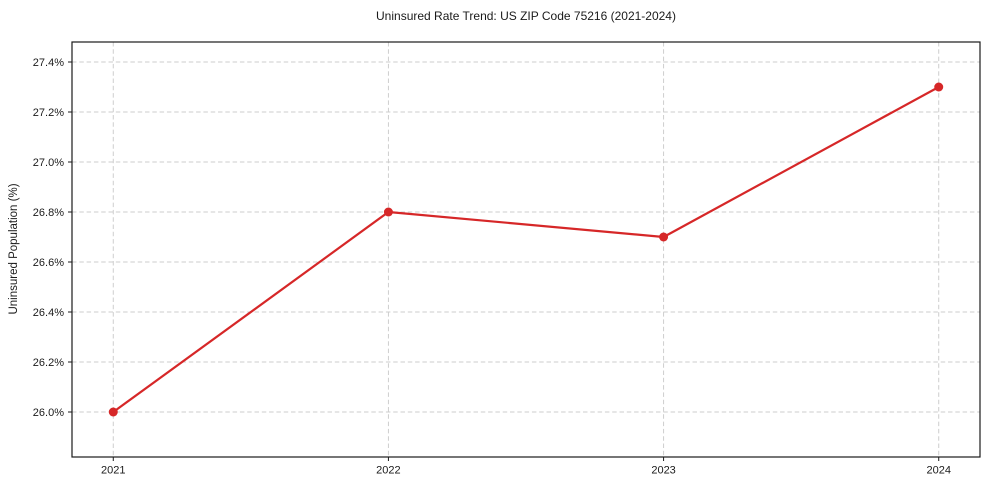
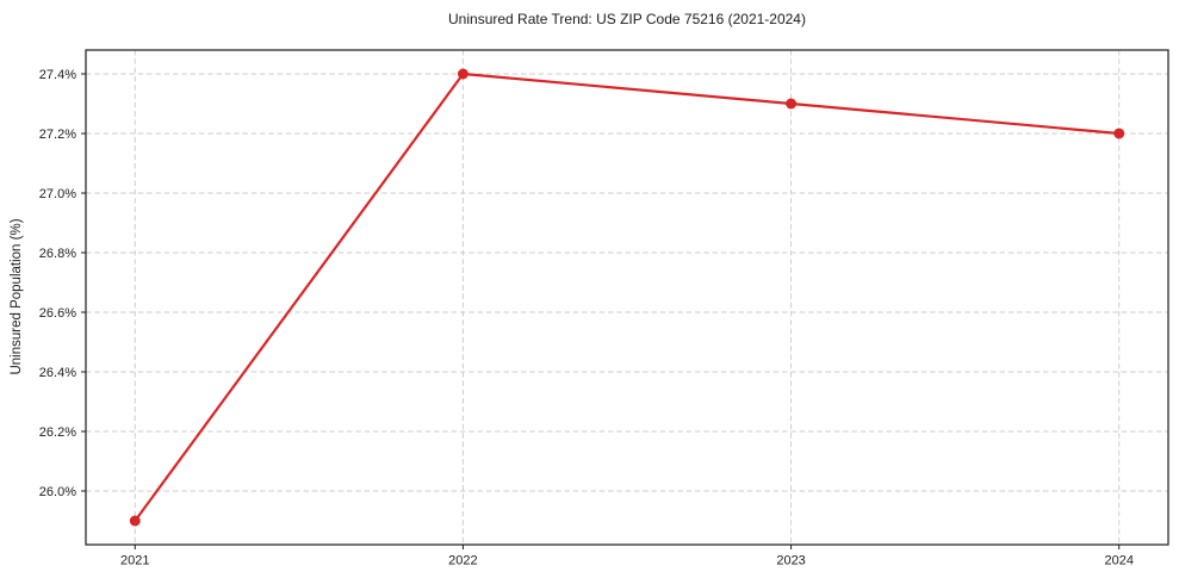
2021: 26.0% -> 25.9%
2022: 26.8% -> 27.4%
2023: 26.7% -> 27.3%
2024: 27.3% -> 27.2%
